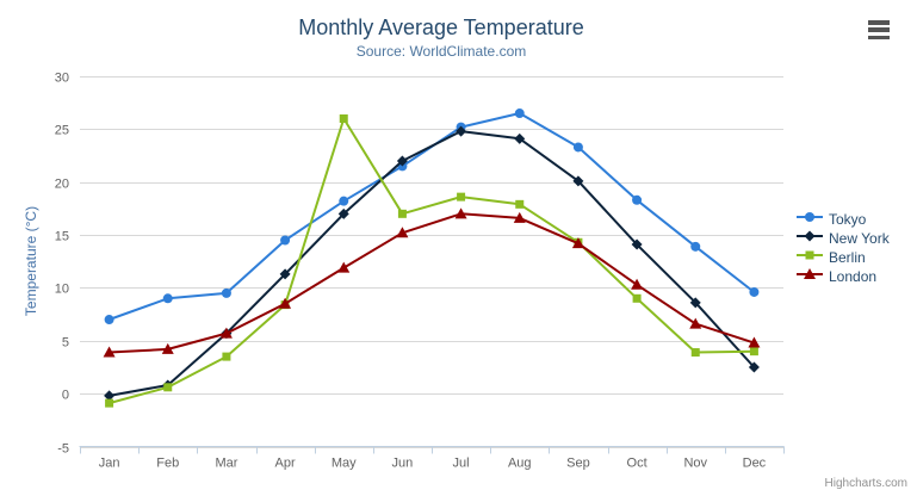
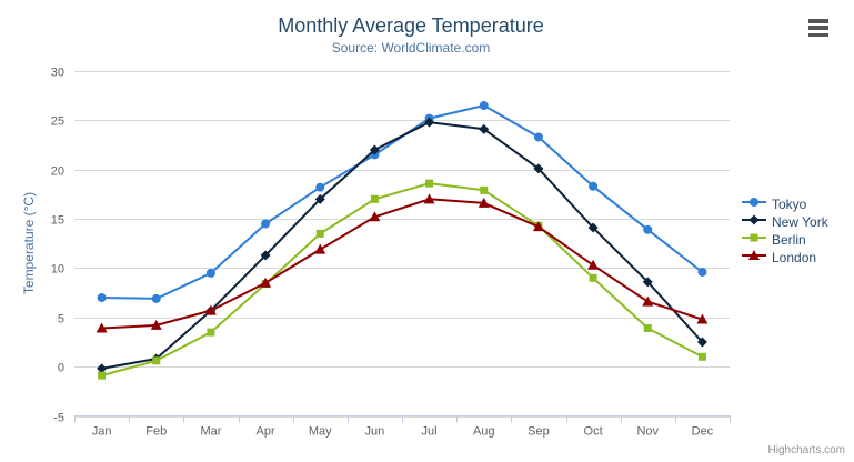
Tokyo/Feb: 9 -> 7
Berlin/May: 26 -> 14
Berlin/Dec: 4 -> 1
